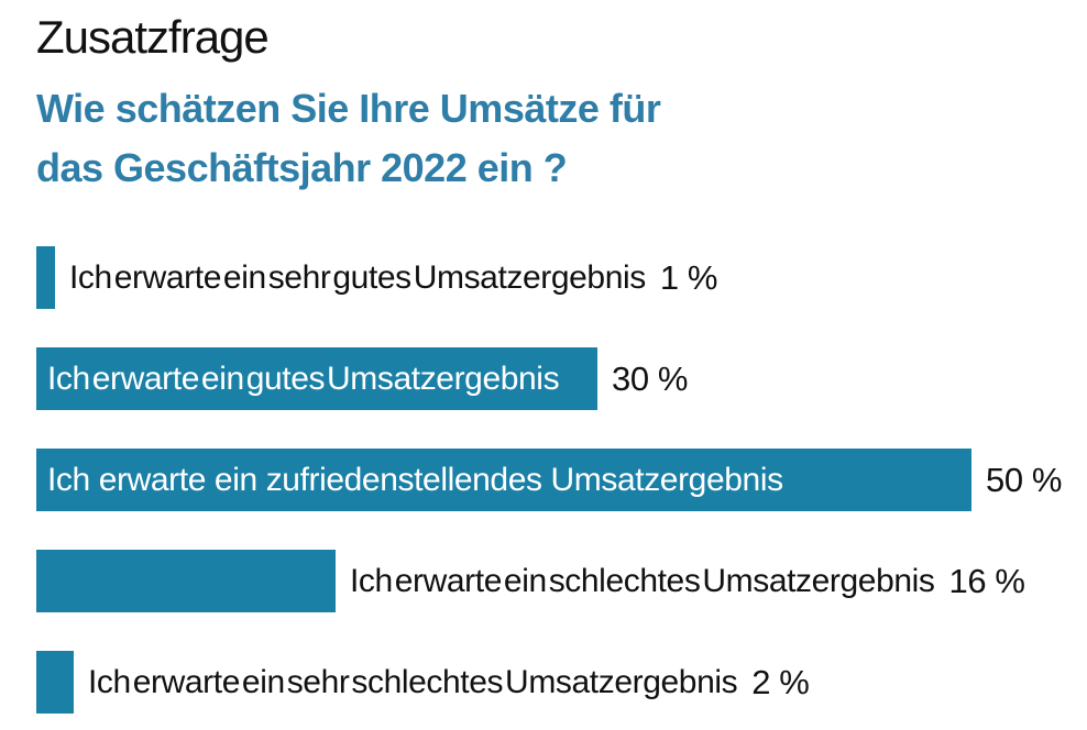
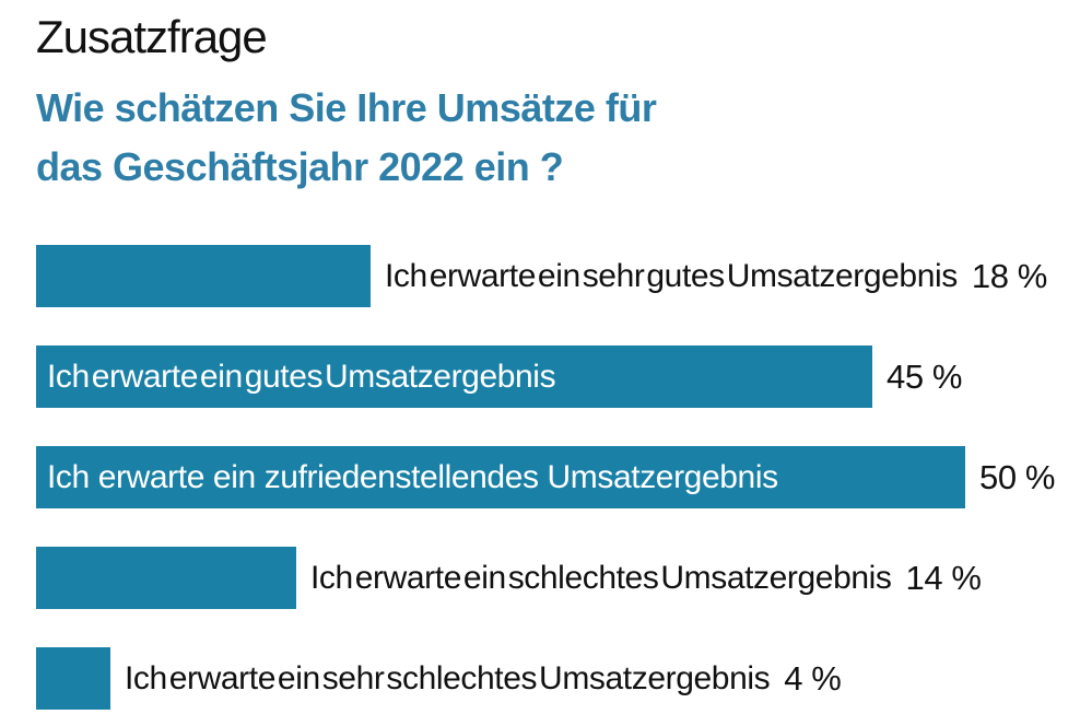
Ich erwarte ein sehr gutes Umsatzergebnis: 1 -> 18
Ich erwarte ein gutes Umsatzergebnis: 30 -> 45
Ich erwarte ein schlechtes Umsatzergebnis: 16 -> 14
Ich erwarte ein sehr schlechtes Umsatzergebnis: 2 -> 4
